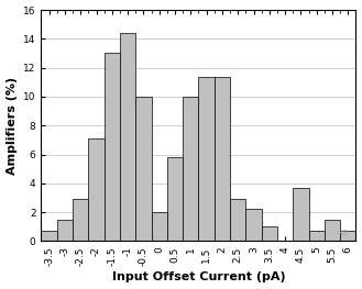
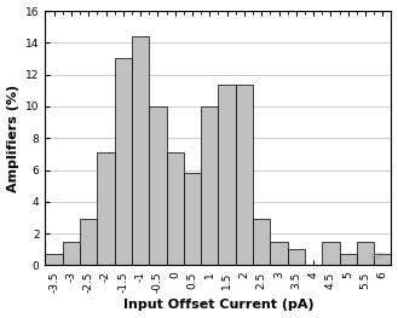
0: 2.0 -> 7.1
3: 2.2 -> 1.5
4.5: 3.7 -> 1.5
